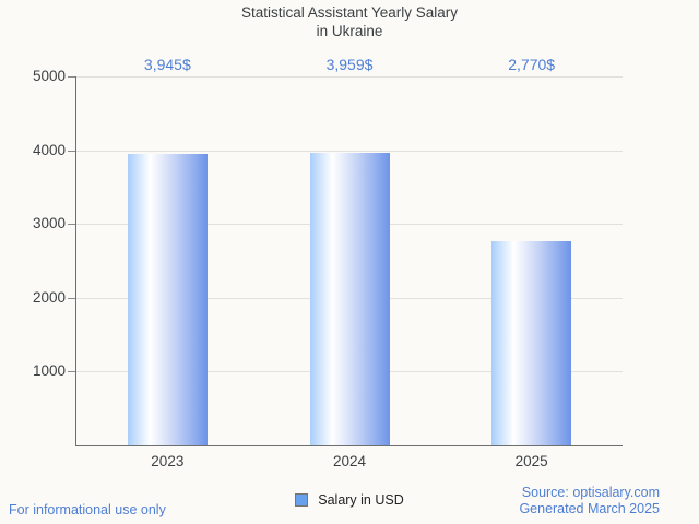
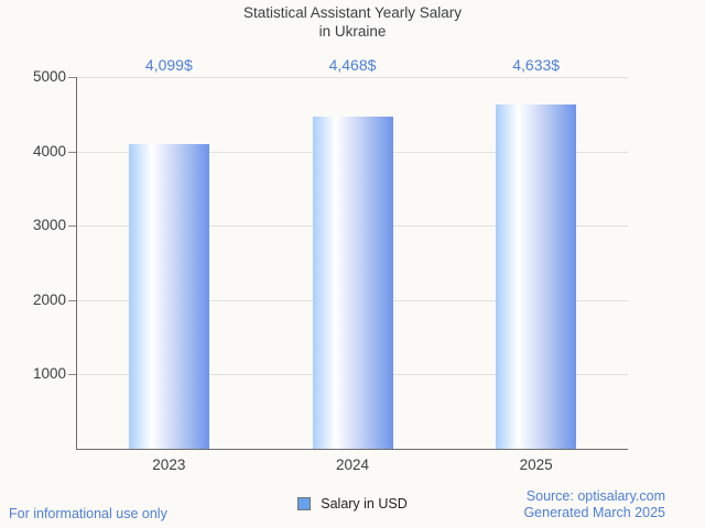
2023: 3,945 -> 4,099
2024: 3,959 -> 4,468
2025: 2,770 -> 4,633
